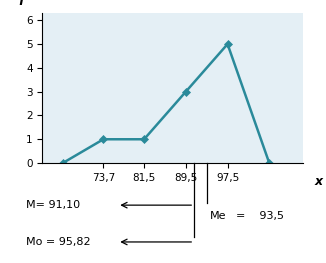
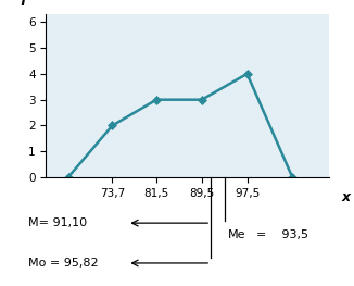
73,7: 1 -> 2
81,5: 1 -> 3
97,5: 5 -> 4
